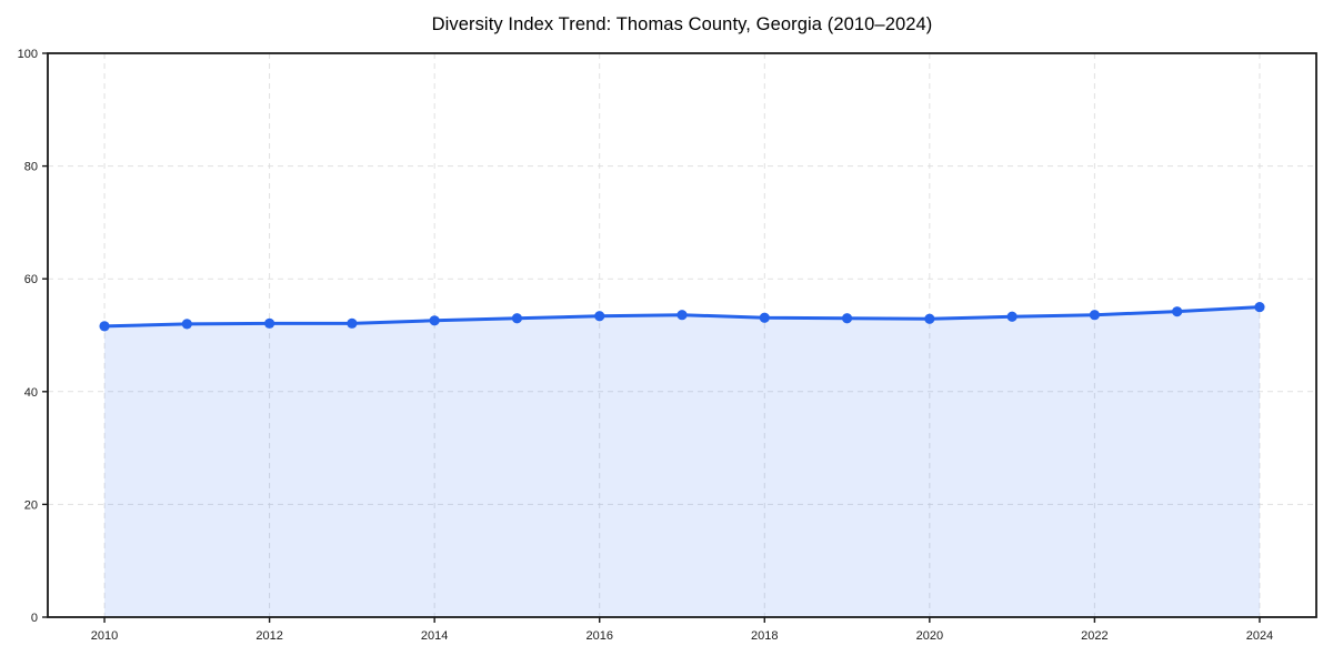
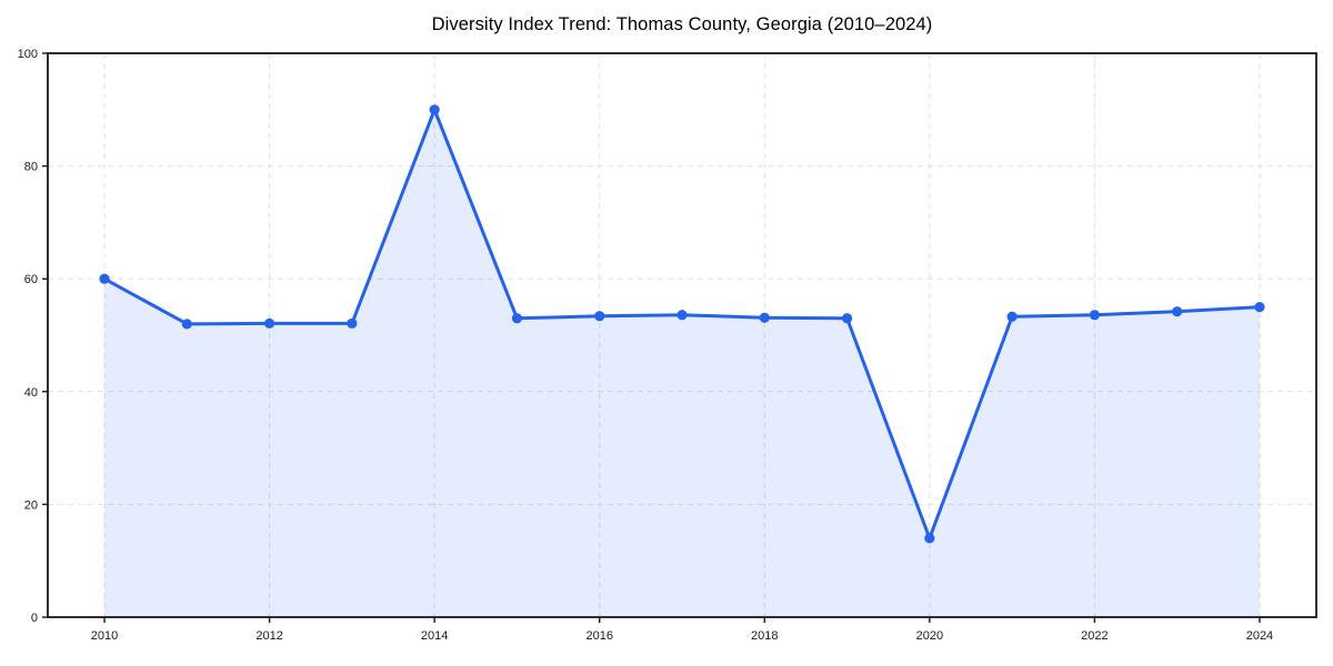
2010: 52 -> 60
2014: 53 -> 90
2020: 53 -> 14
